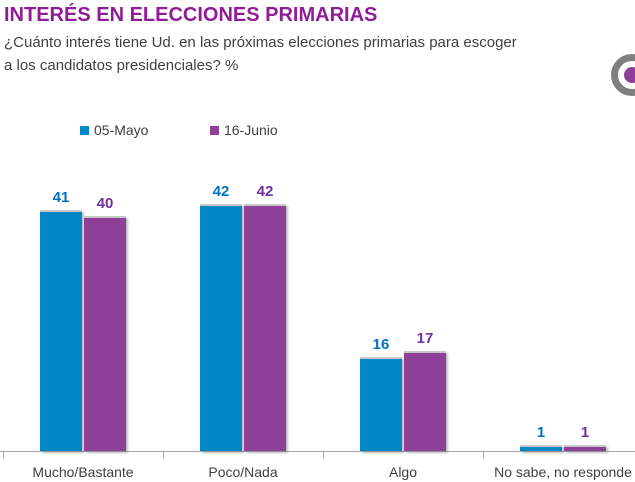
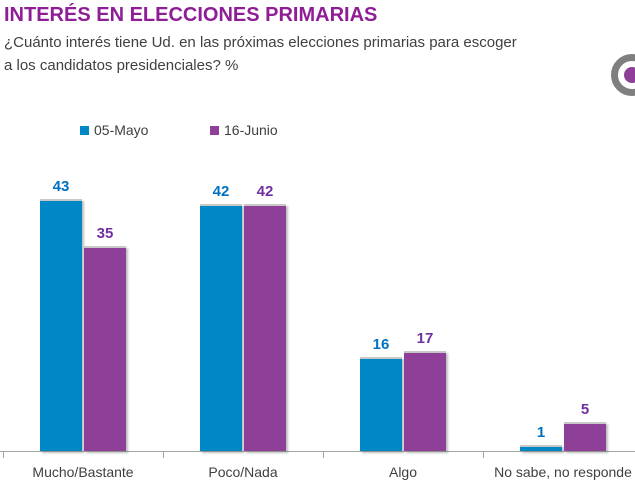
05-Mayo/Mucho/Bastante: 41 -> 43
16-Junio/Mucho/Bastante: 40 -> 35
16-Junio/No sabe, no responde: 1 -> 5
